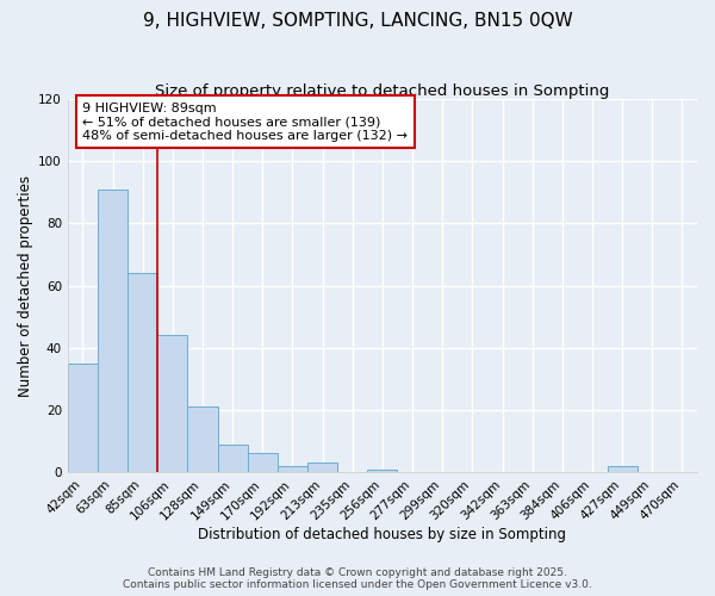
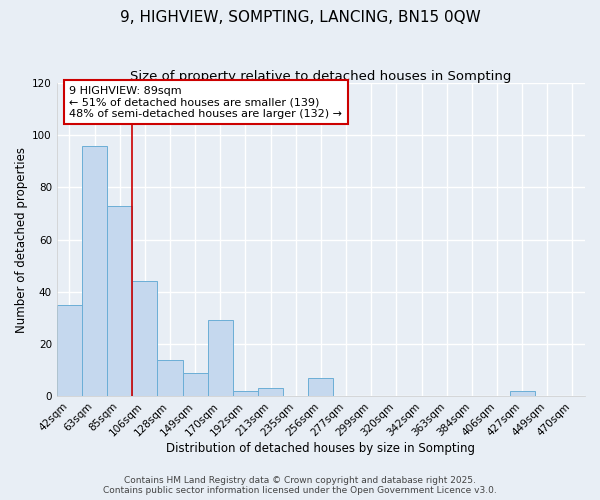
63sqm: 91 -> 96
85sqm: 64 -> 73
128sqm: 21 -> 14
170sqm: 6 -> 29
256sqm: 1 -> 7
